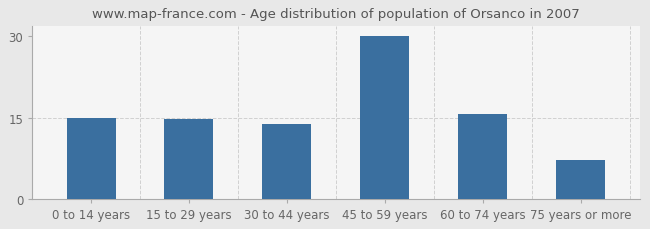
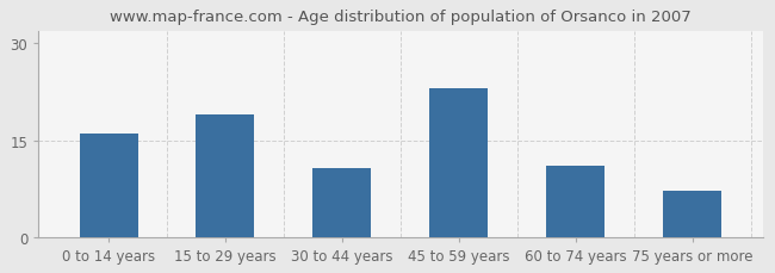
0 to 14 years: 15.0 -> 16.0
15 to 29 years: 14.7 -> 19.0
30 to 44 years: 13.8 -> 10.6
45 to 59 years: 30.0 -> 23.0
60 to 74 years: 15.7 -> 11.0
